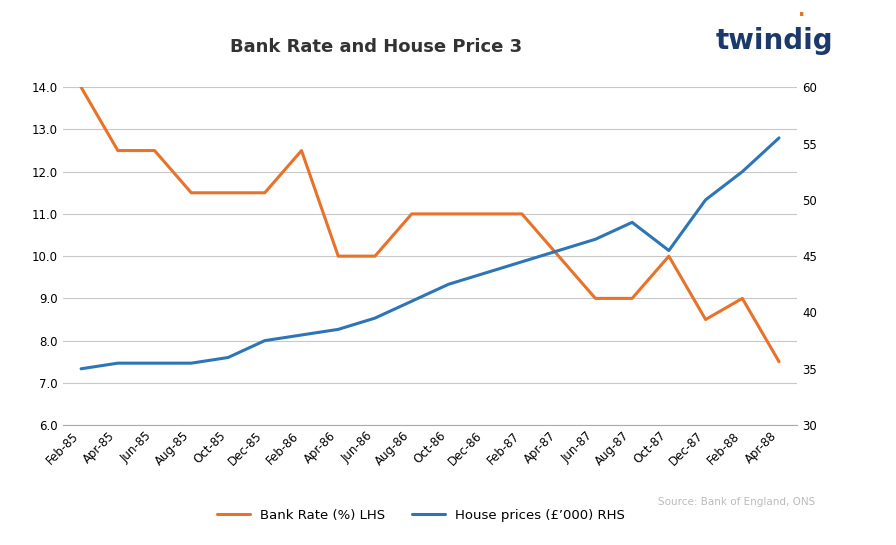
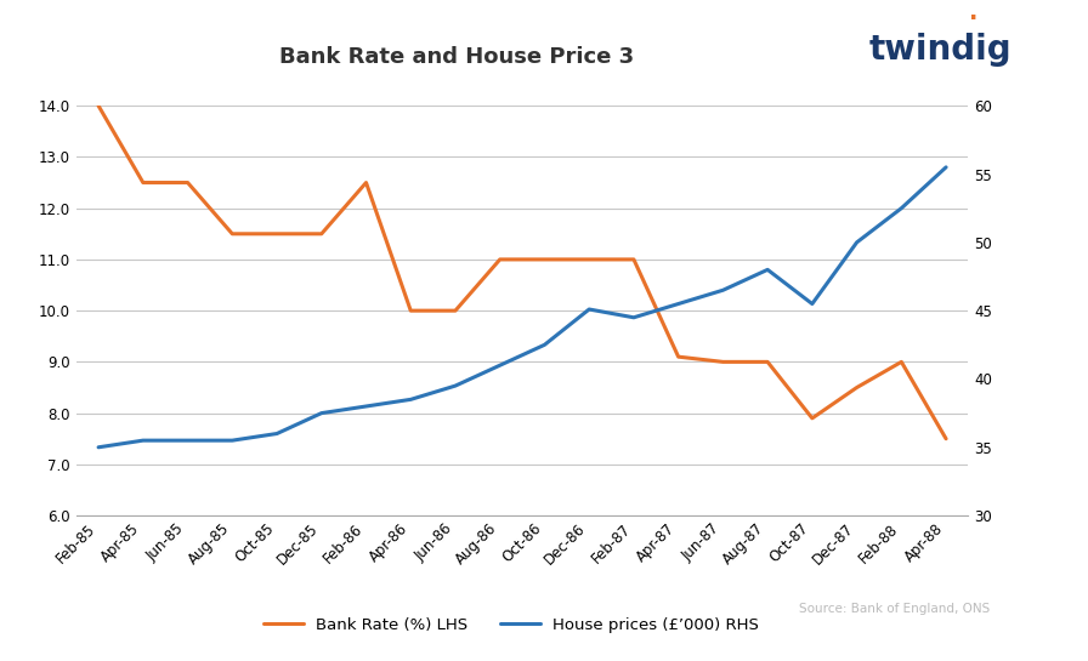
House prices (£’000) RHS/Dec-86: 43.5 -> 45.1
Bank Rate (%) LHS/Apr-87: 10.0 -> 9.1
Bank Rate (%) LHS/Oct-87: 10.0 -> 7.9
